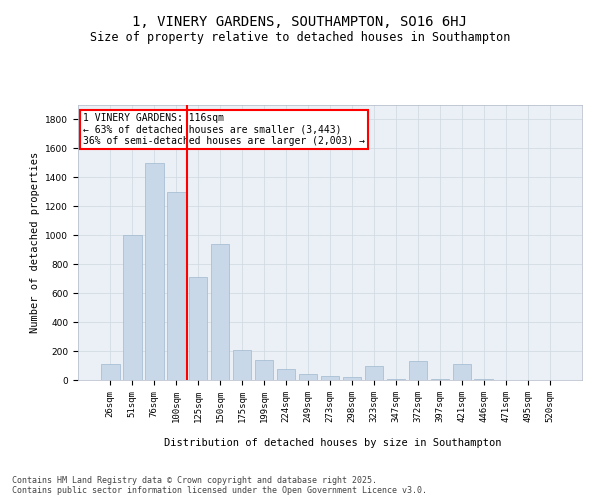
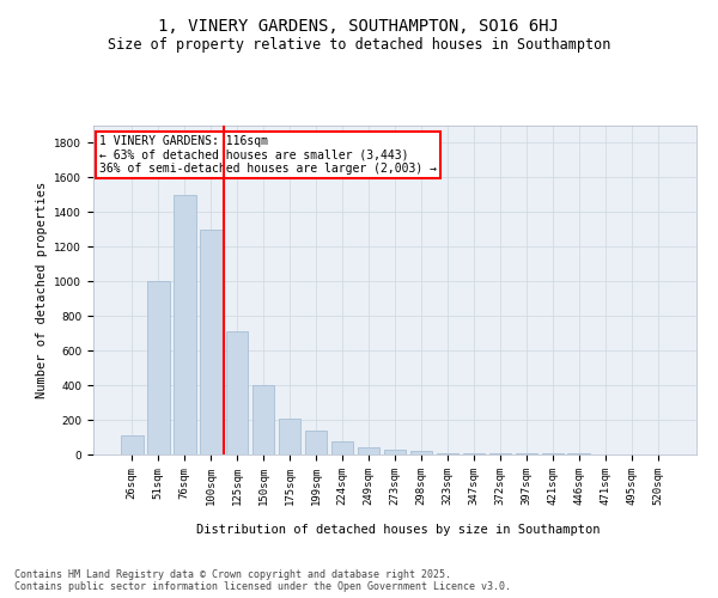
150sqm: 940 -> 400
323sqm: 100 -> 10
372sqm: 130 -> 10
421sqm: 110 -> 0
